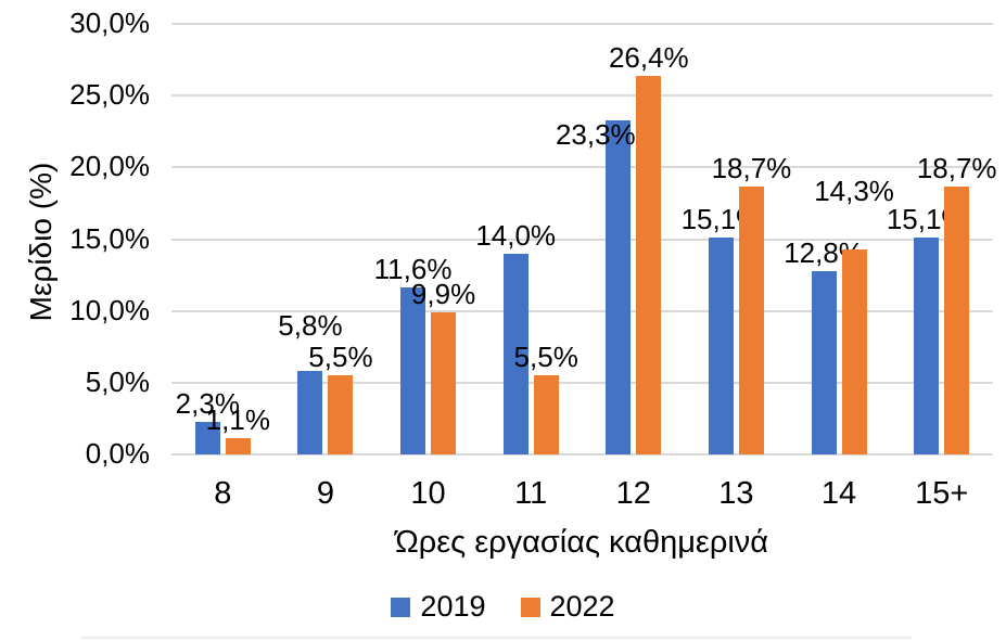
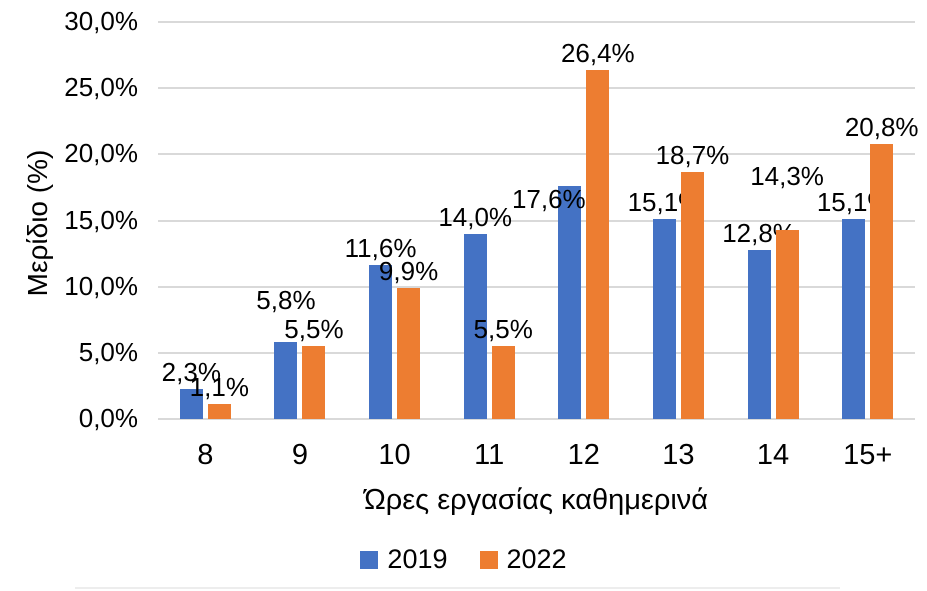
2019/12: 23,3% -> 17,6%
2022/15+: 18,7% -> 20,8%
